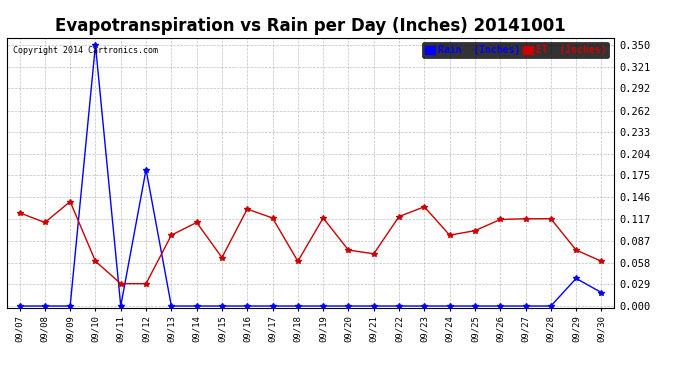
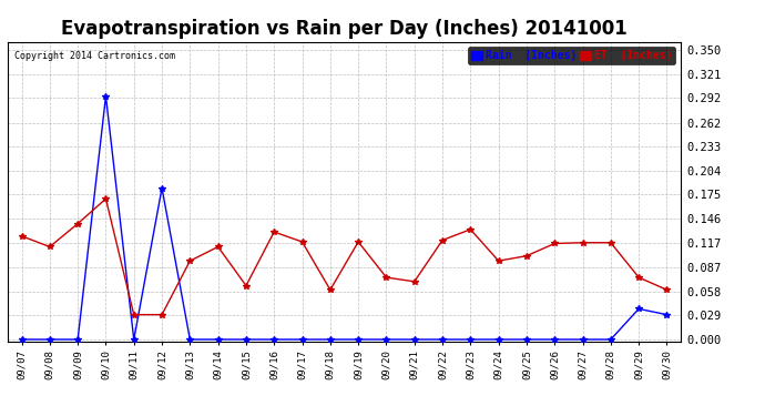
Rain (Inches)/09/10: 0.350 -> 0.294
ET (Inches)/09/10: 0.060 -> 0.170
Rain (Inches)/09/30: 0.018 -> 0.030
